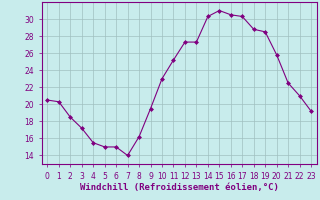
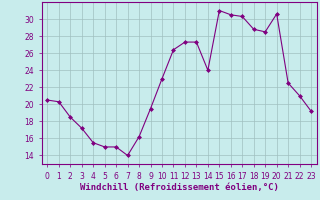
11: 25.2 -> 26.4
14: 30.3 -> 24.0
20: 25.8 -> 30.6
